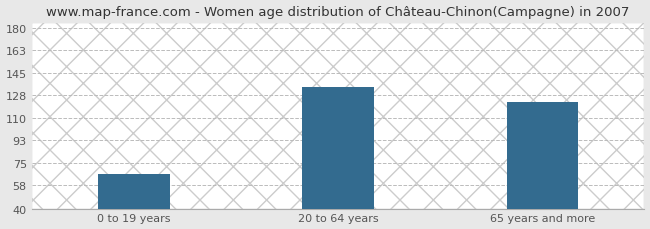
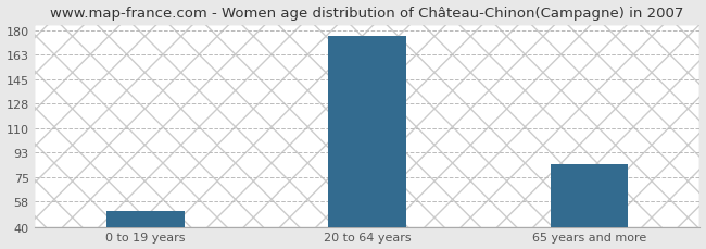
0 to 19 years: 67 -> 51
20 to 64 years: 134 -> 176
65 years and more: 123 -> 85
